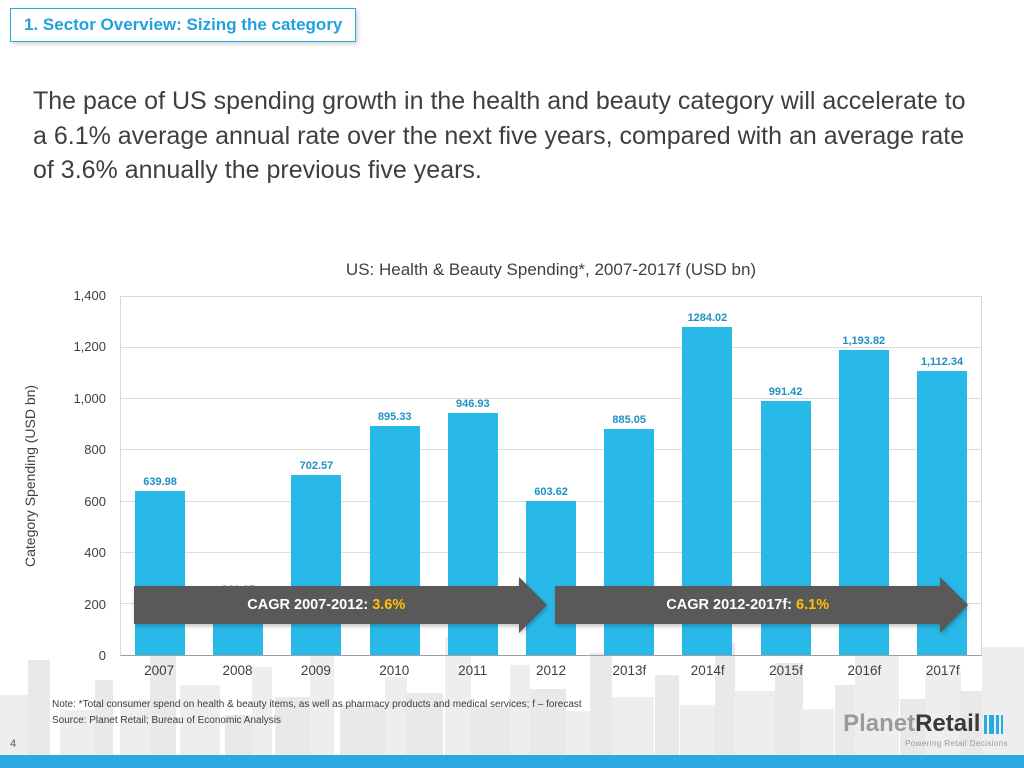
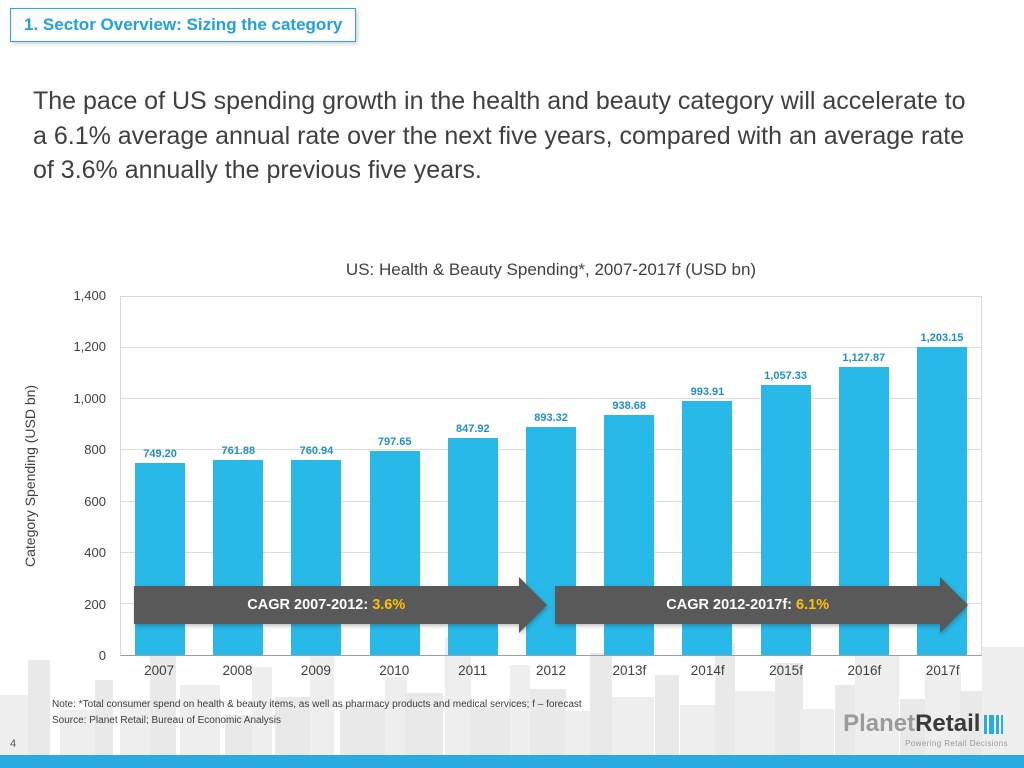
2007: 639.98 -> 749.20
2008: 220.07 -> 761.88
2009: 702.57 -> 760.94
2010: 895.33 -> 797.65
2011: 946.93 -> 847.92
2012: 603.62 -> 893.32
2013f: 885.05 -> 938.68
2014f: 1284.02 -> 993.91
2015f: 991.42 -> 1,057.33
2016f: 1,193.82 -> 1,127.87
2017f: 1,112.34 -> 1,203.15
